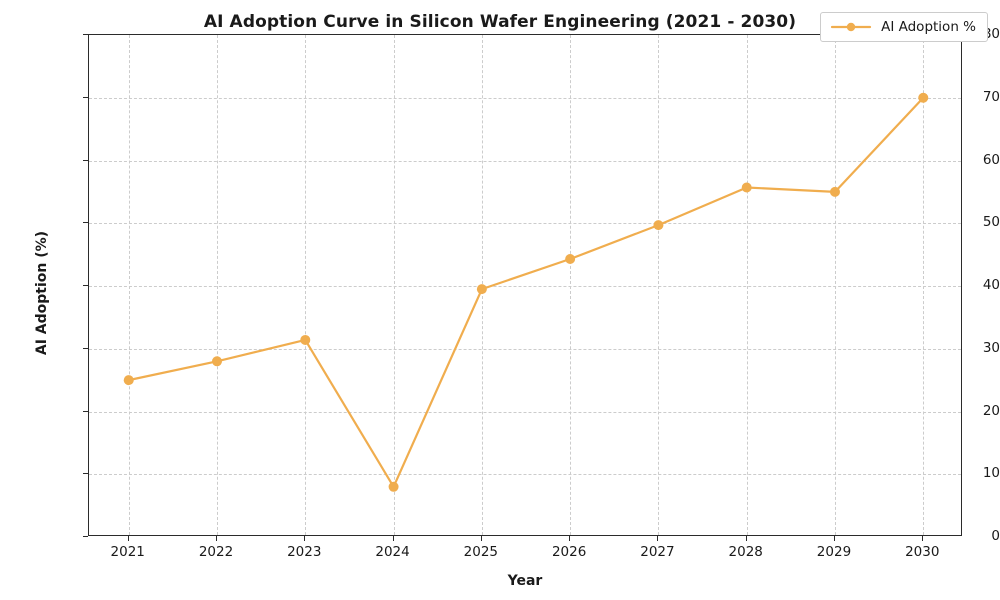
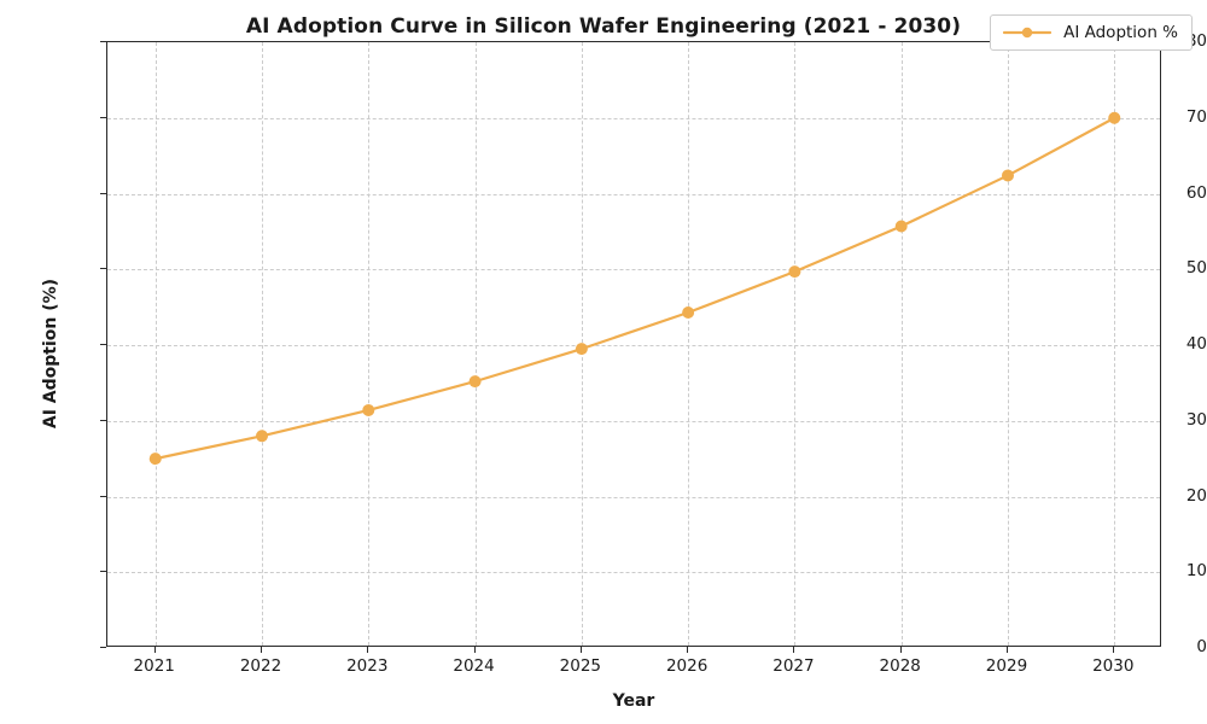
2024: 8 -> 35
2029: 55 -> 62
